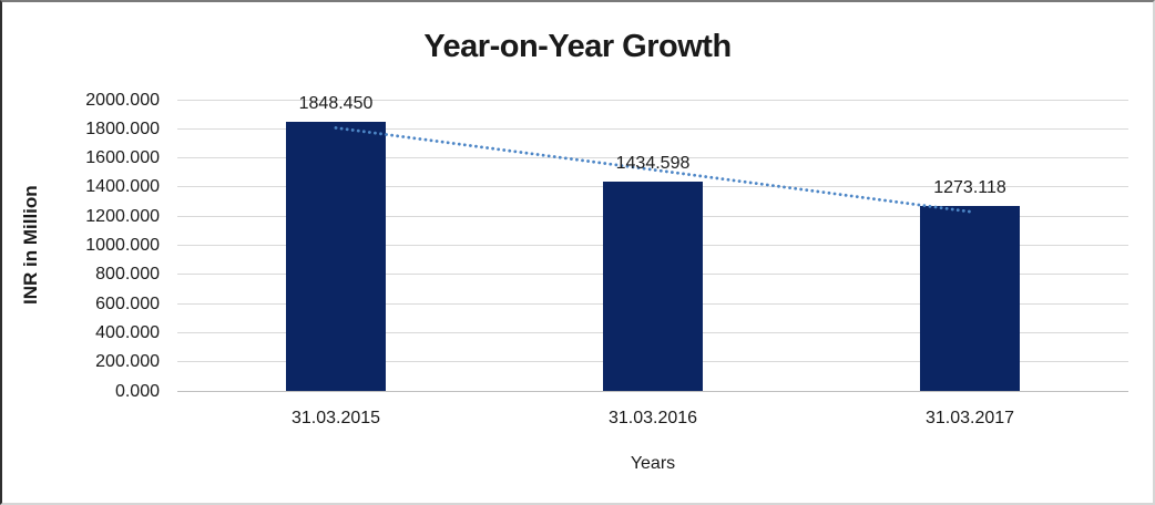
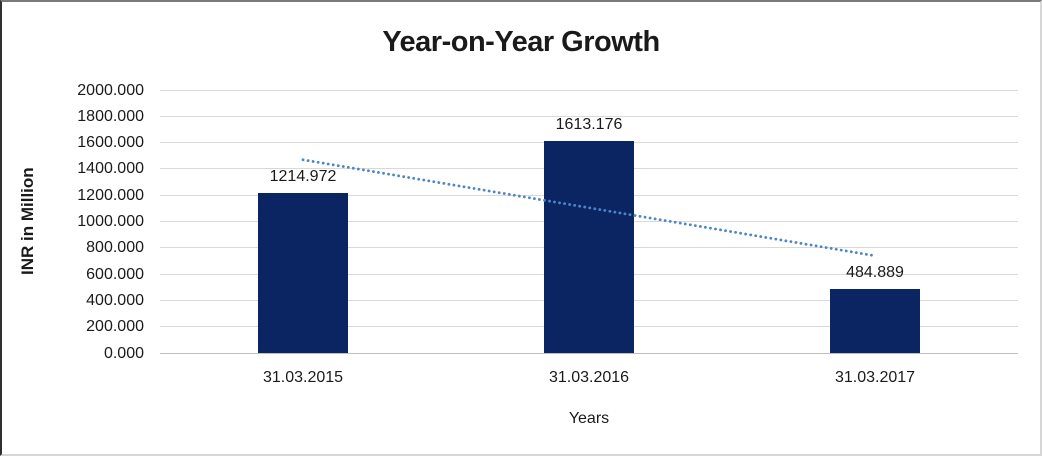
31.03.2015: 1848.450 -> 1214.972
31.03.2016: 1434.598 -> 1613.176
31.03.2017: 1273.118 -> 484.889
